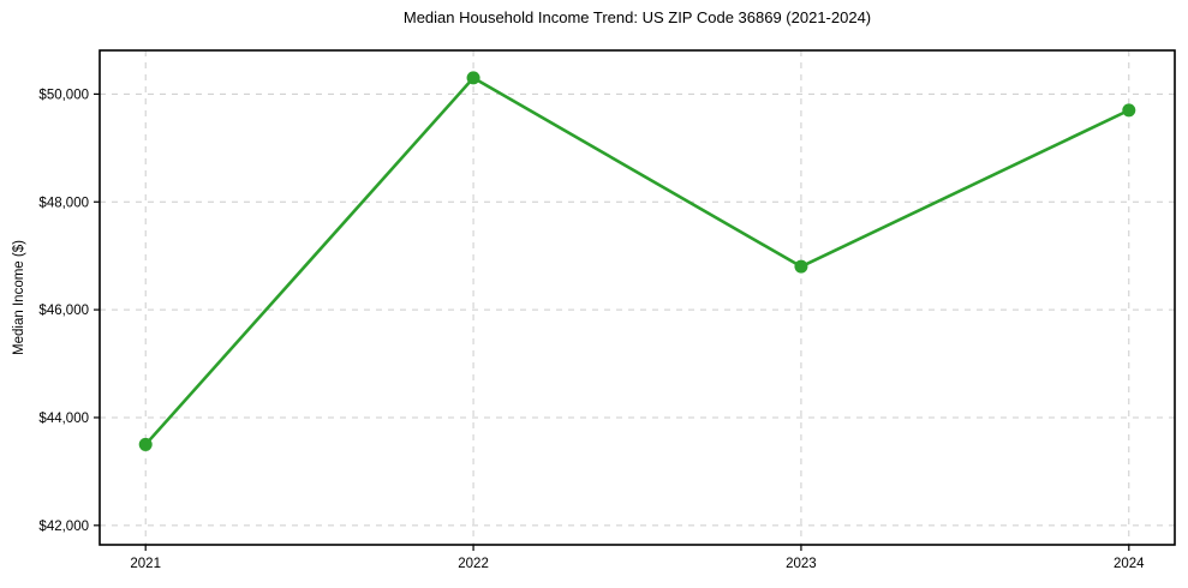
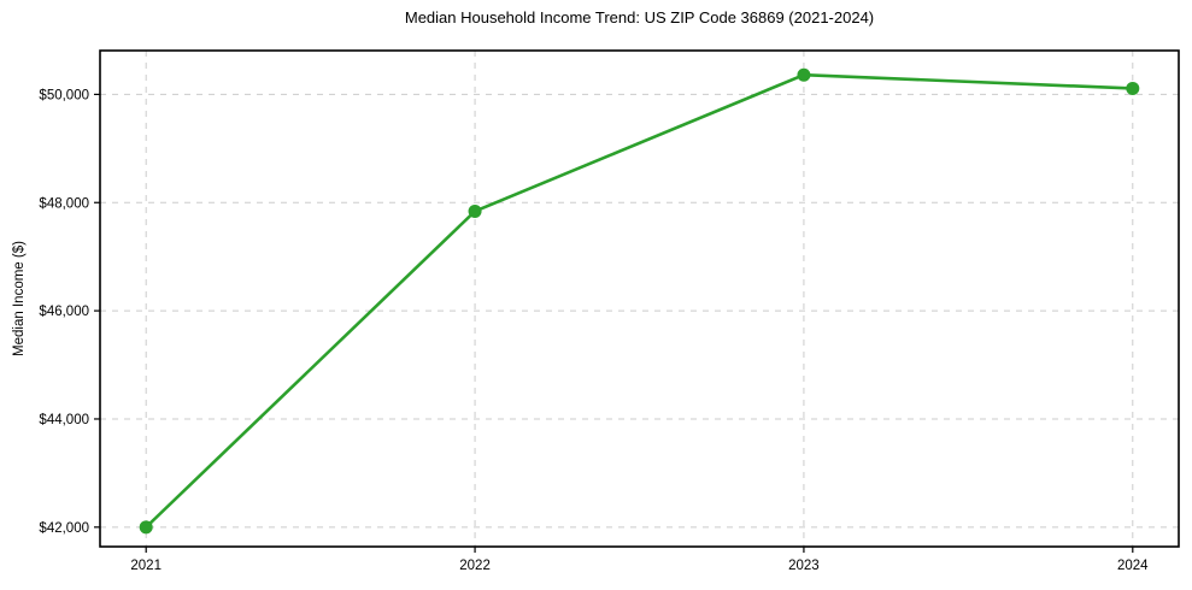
2021: $43500 -> $42000
2022: $50300 -> $47800
2023: $46800 -> $50400
2024: $49700 -> $50100
